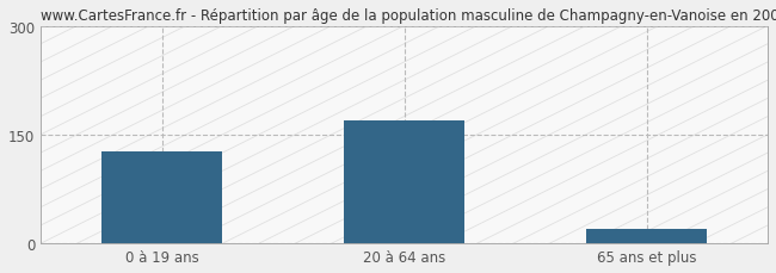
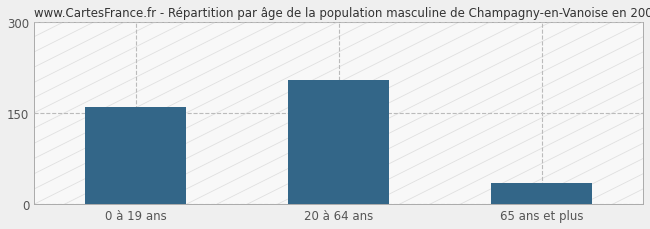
0 à 19 ans: 127 -> 160
20 à 64 ans: 170 -> 204
65 ans et plus: 20 -> 34
